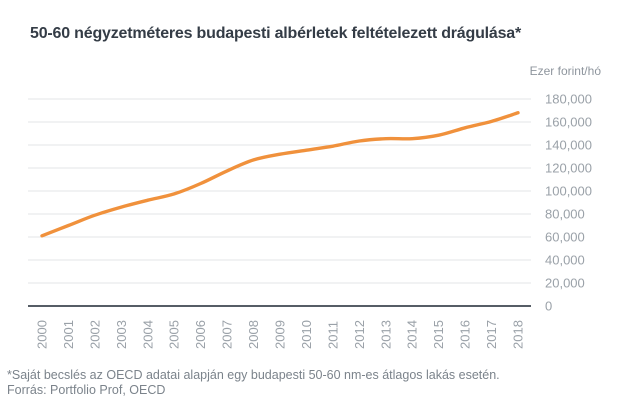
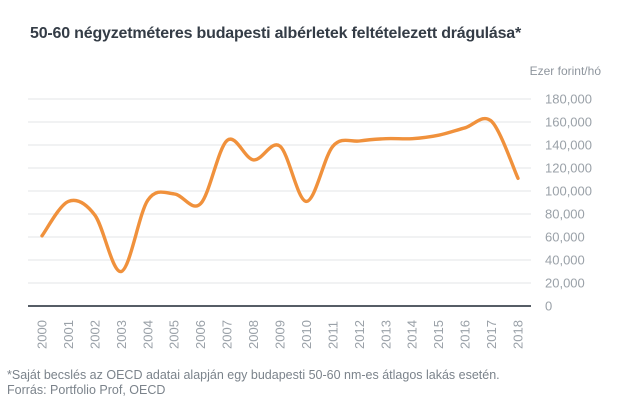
2001: 70000 -> 91000
2003: 86000 -> 30000
2006: 106000 -> 89000
2007: 118000 -> 144000
2009: 132000 -> 139000
2010: 136000 -> 91000
2018: 168000 -> 111000
